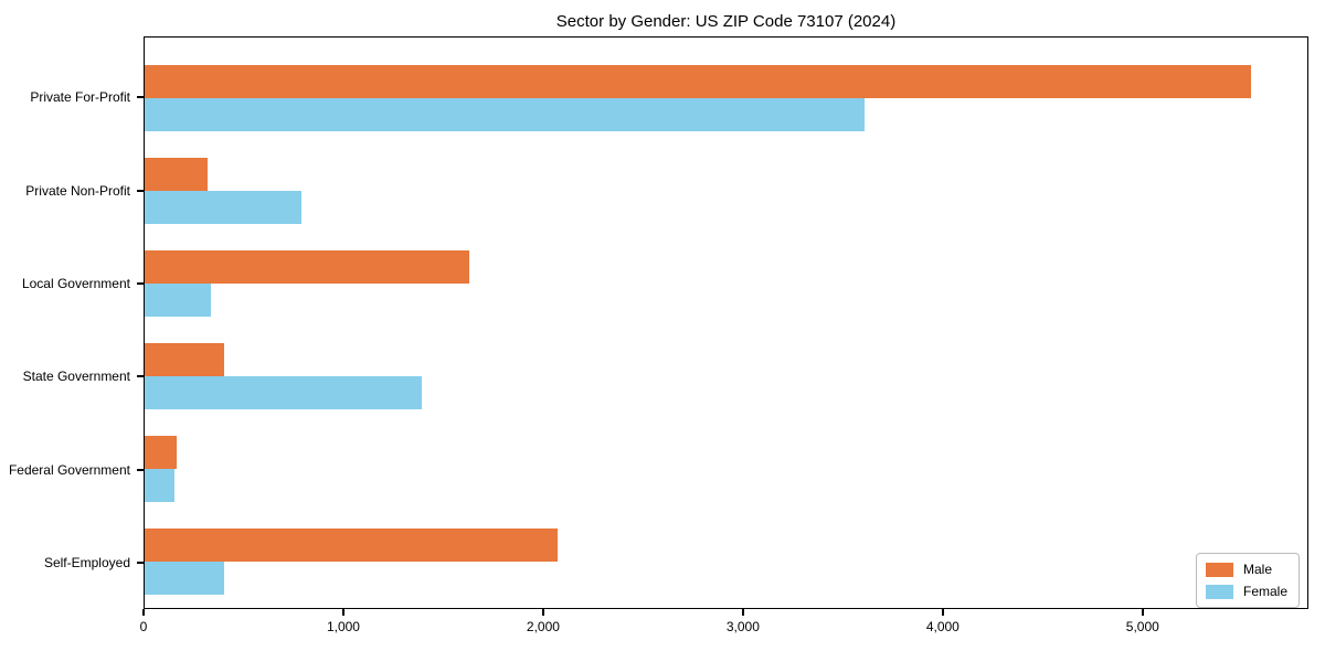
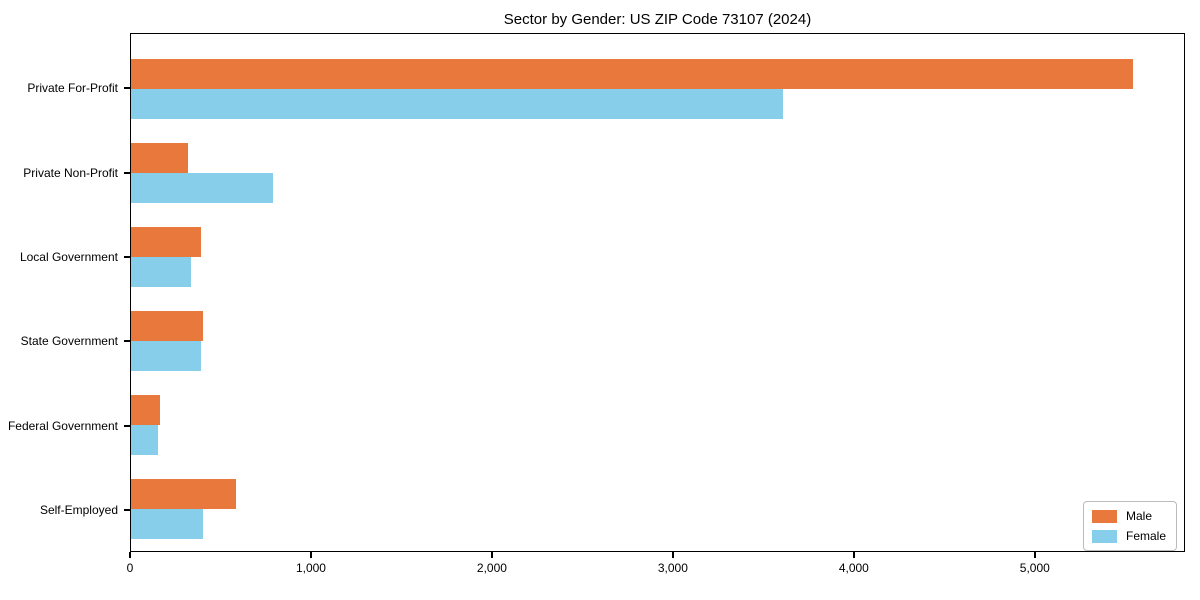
Male/Local Government: 1630 -> 390
Female/State Government: 1390 -> 390
Male/Self-Employed: 2070 -> 580
